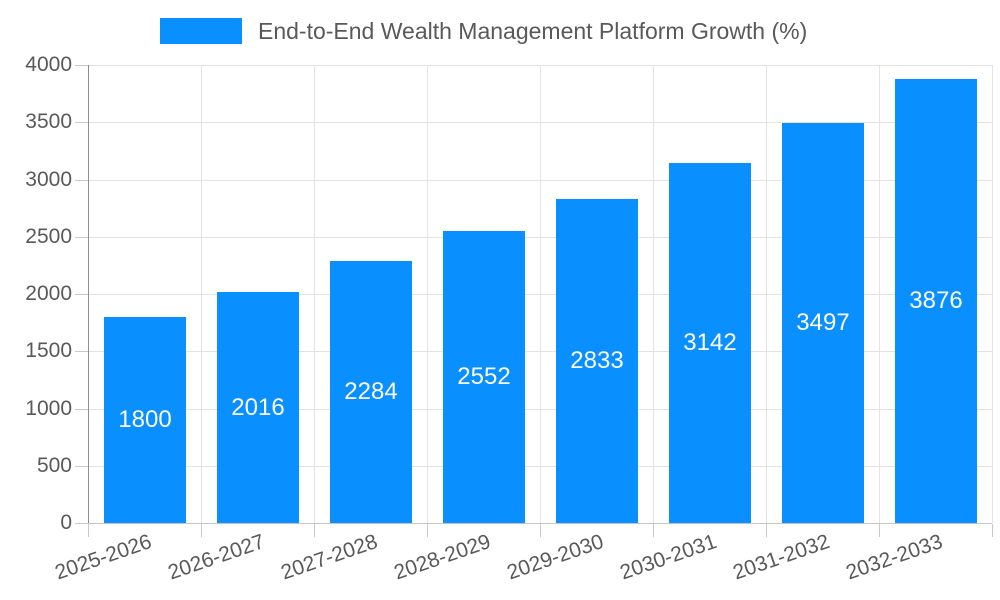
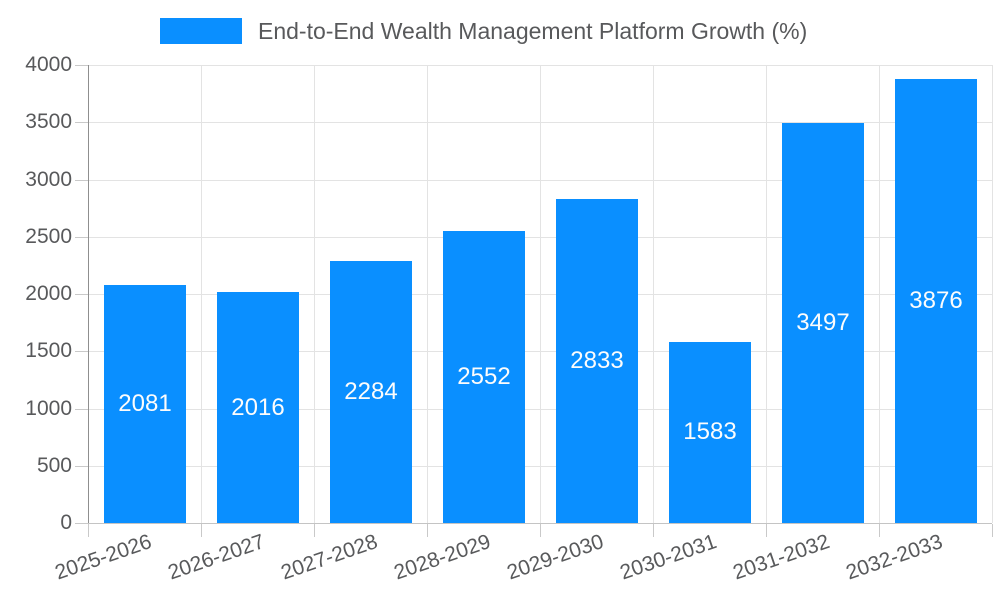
2025-2026: 1800 -> 2081
2030-2031: 3142 -> 1583
